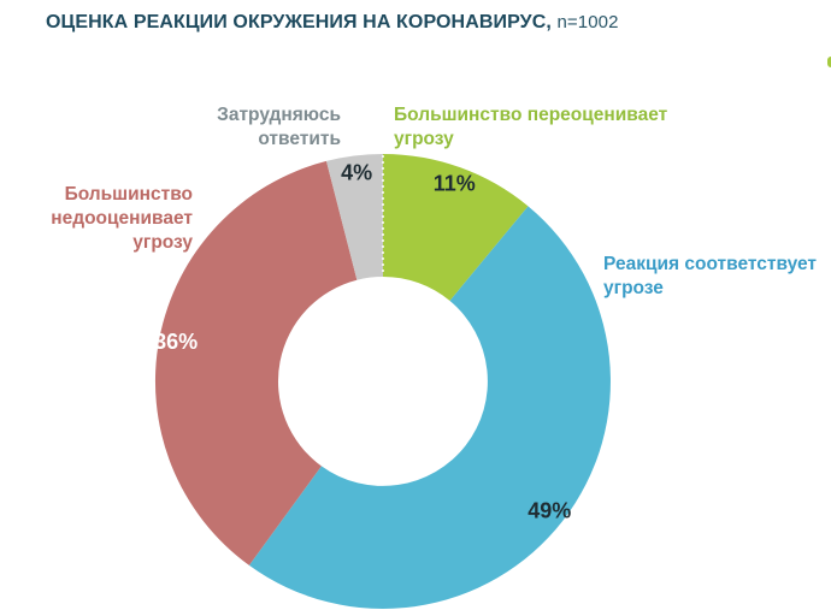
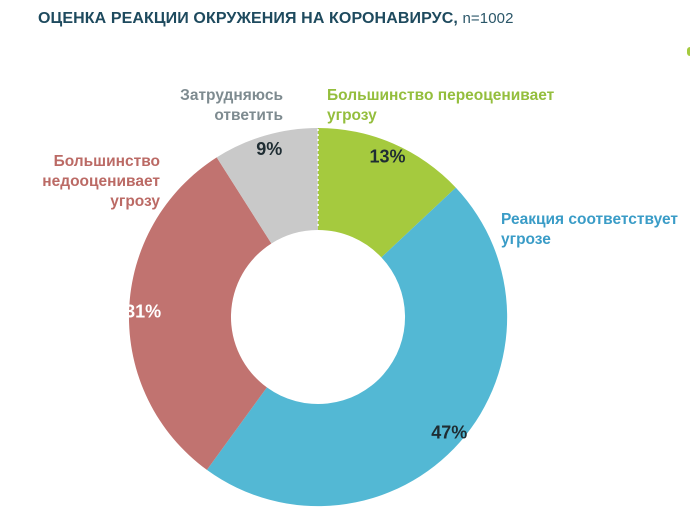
Большинство переоценивает угрозу: 11% -> 13%
Реакция соответствует угрозе: 49% -> 47%
Большинство недооценивает угрозу: 36% -> 31%
Затрудняюсь ответить: 4% -> 9%
